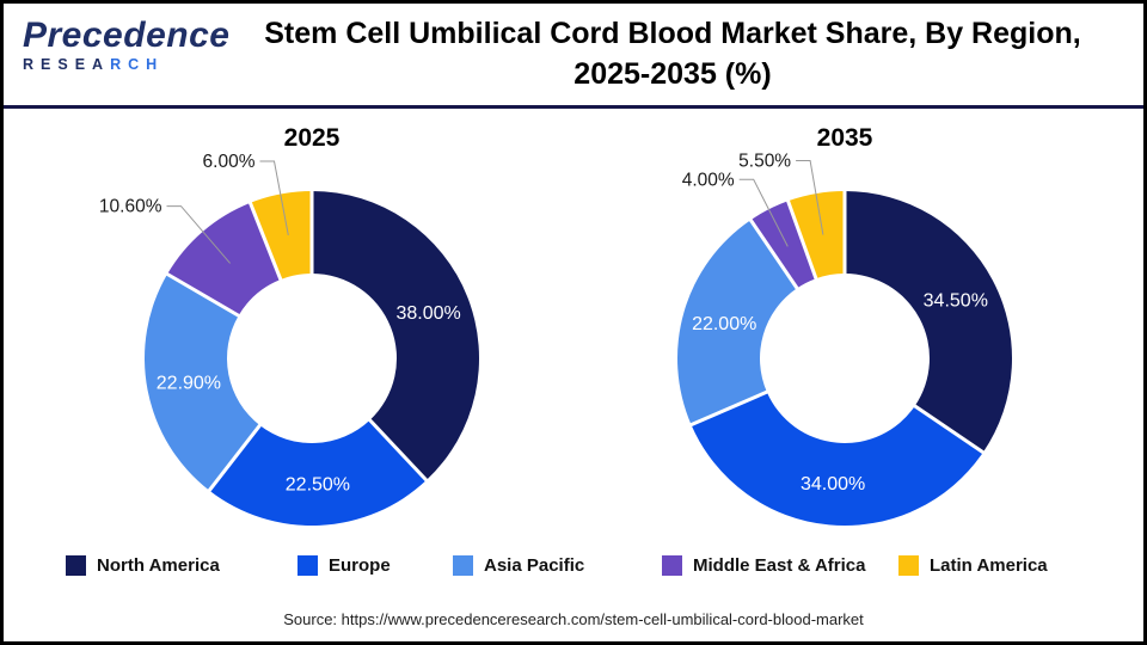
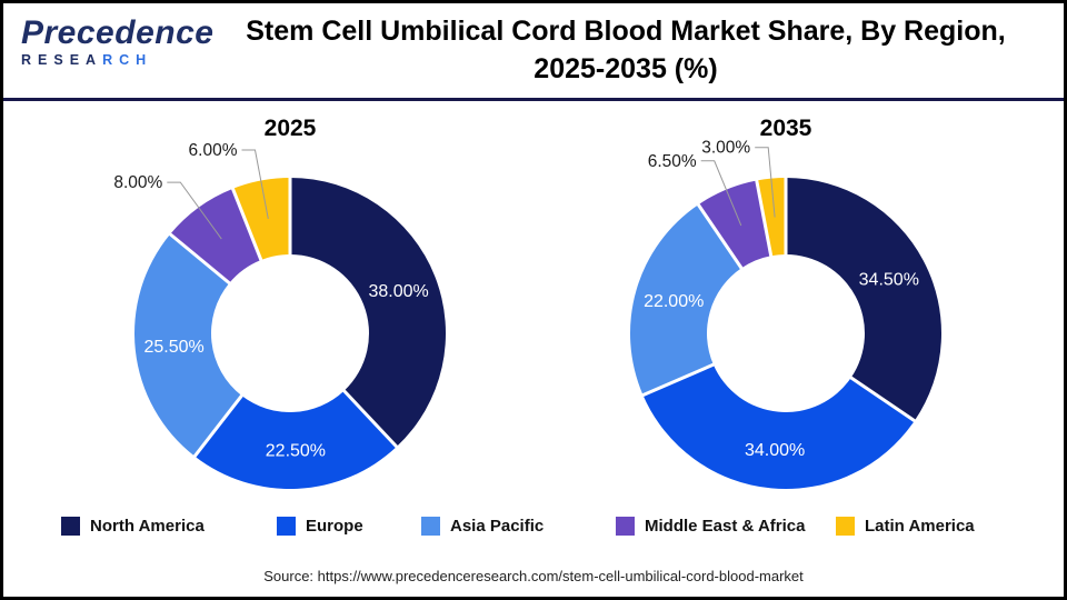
2025/Asia Pacific: 22.90% -> 25.50%
2025/Middle East & Africa: 10.60% -> 8.00%
2035/Middle East & Africa: 4.00% -> 6.50%
2035/Latin America: 5.50% -> 3.00%
